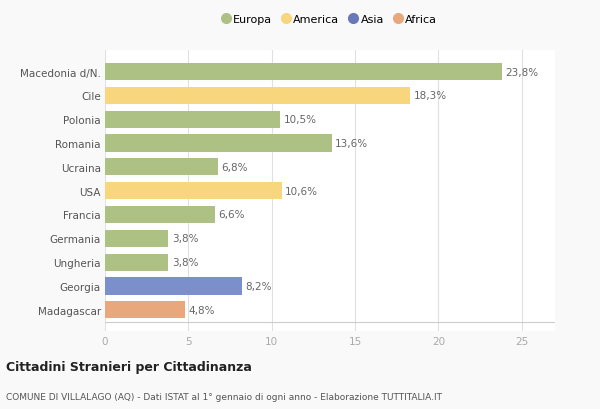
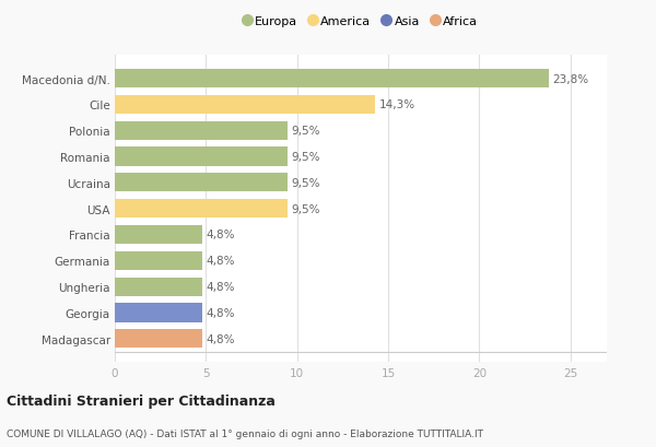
Cile: 18,3% -> 14,3%
Polonia: 10,5% -> 9,5%
Romania: 13,6% -> 9,5%
Ucraina: 6,8% -> 9,5%
USA: 10,6% -> 9,5%
Francia: 6,6% -> 4,8%
Germania: 3,8% -> 4,8%
Ungheria: 3,8% -> 4,8%
Georgia: 8,2% -> 4,8%
